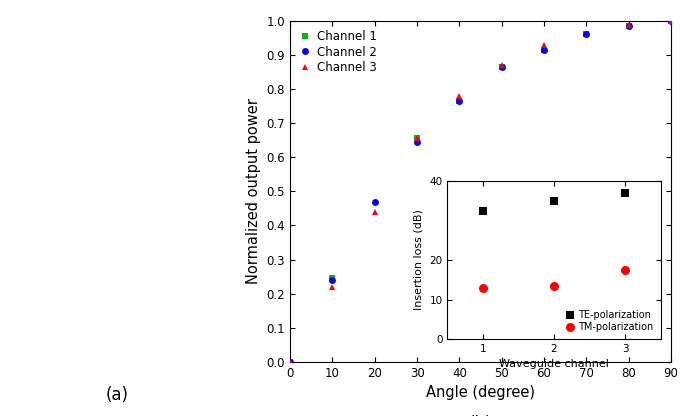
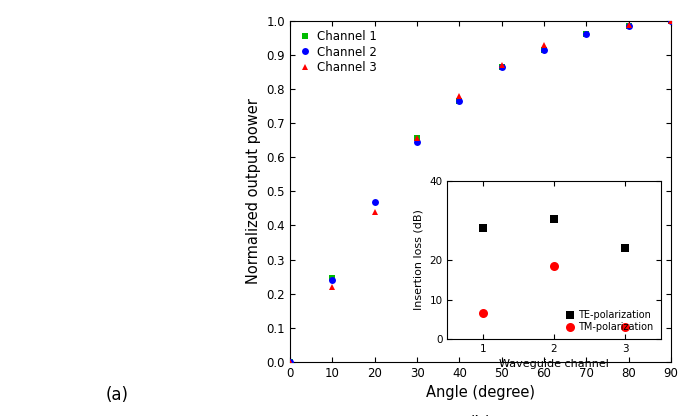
TE-polarization/1: 32.5 -> 28.0
TM-polarization/1: 13.0 -> 6.5
TE-polarization/2: 35.0 -> 30.5
TM-polarization/2: 13.5 -> 18.5
TE-polarization/3: 37.0 -> 23.0
TM-polarization/3: 17.5 -> 3.0
